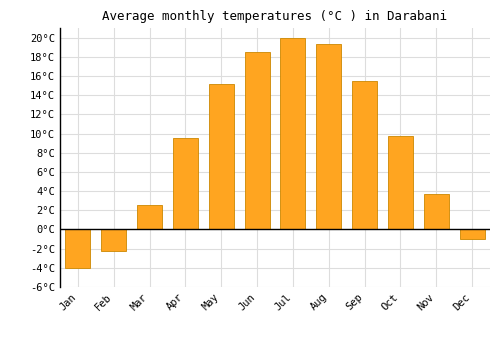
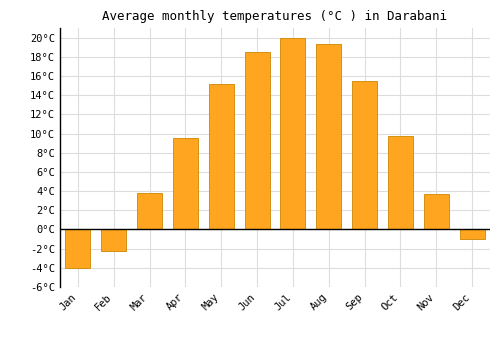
Mar: 2.5°C -> 3.8°C
